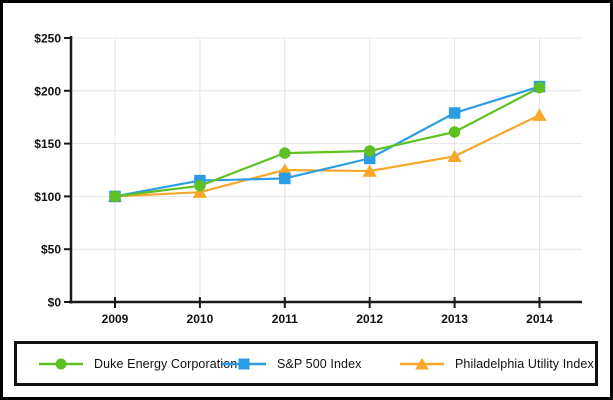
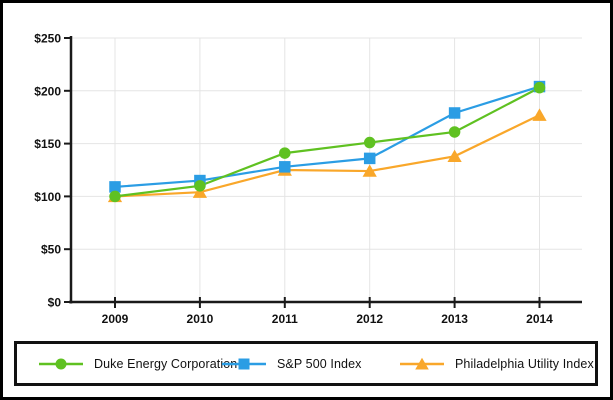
S&P 500 Index/2009: $100 -> $109
S&P 500 Index/2011: $117 -> $128
Duke Energy Corporation/2012: $143 -> $151
